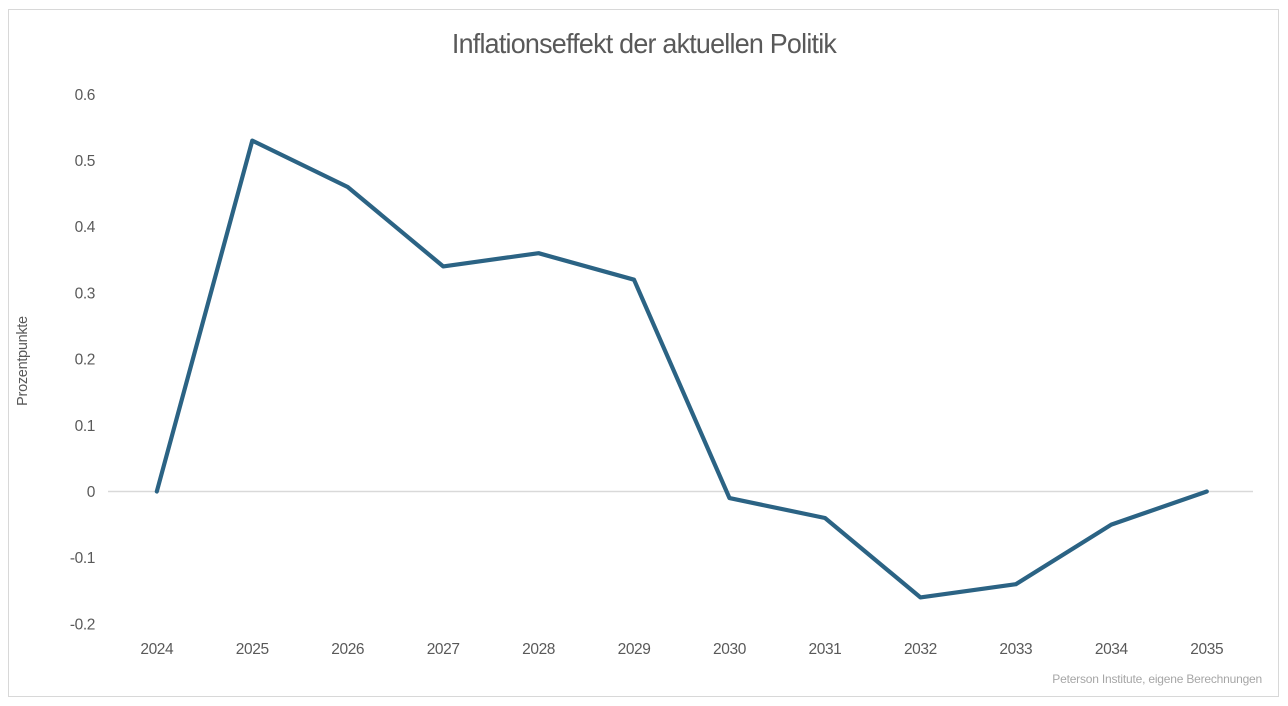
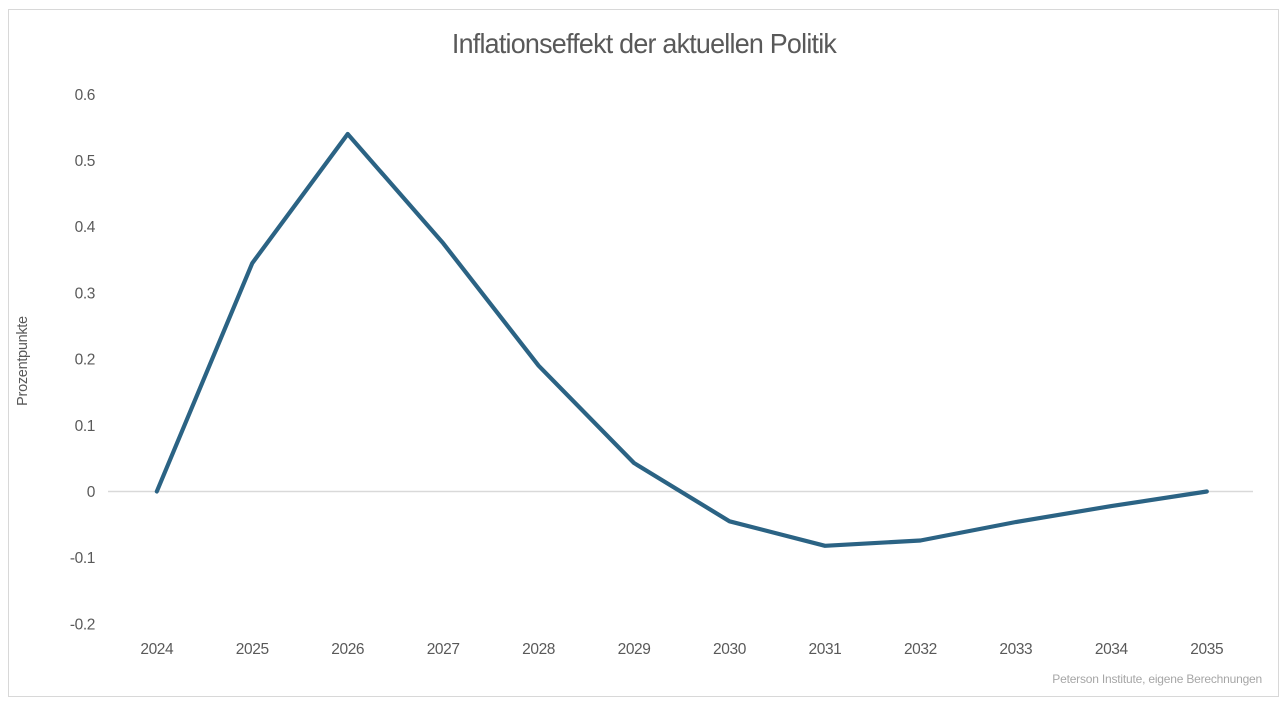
2025: 0.53 -> 0.34
2026: 0.46 -> 0.54
2027: 0.34 -> 0.38
2028: 0.36 -> 0.19
2029: 0.32 -> 0.04
2030: -0.01 -> -0.04
2031: -0.04 -> -0.08
2032: -0.16 -> -0.07
2033: -0.14 -> -0.05
2034: -0.05 -> -0.02
